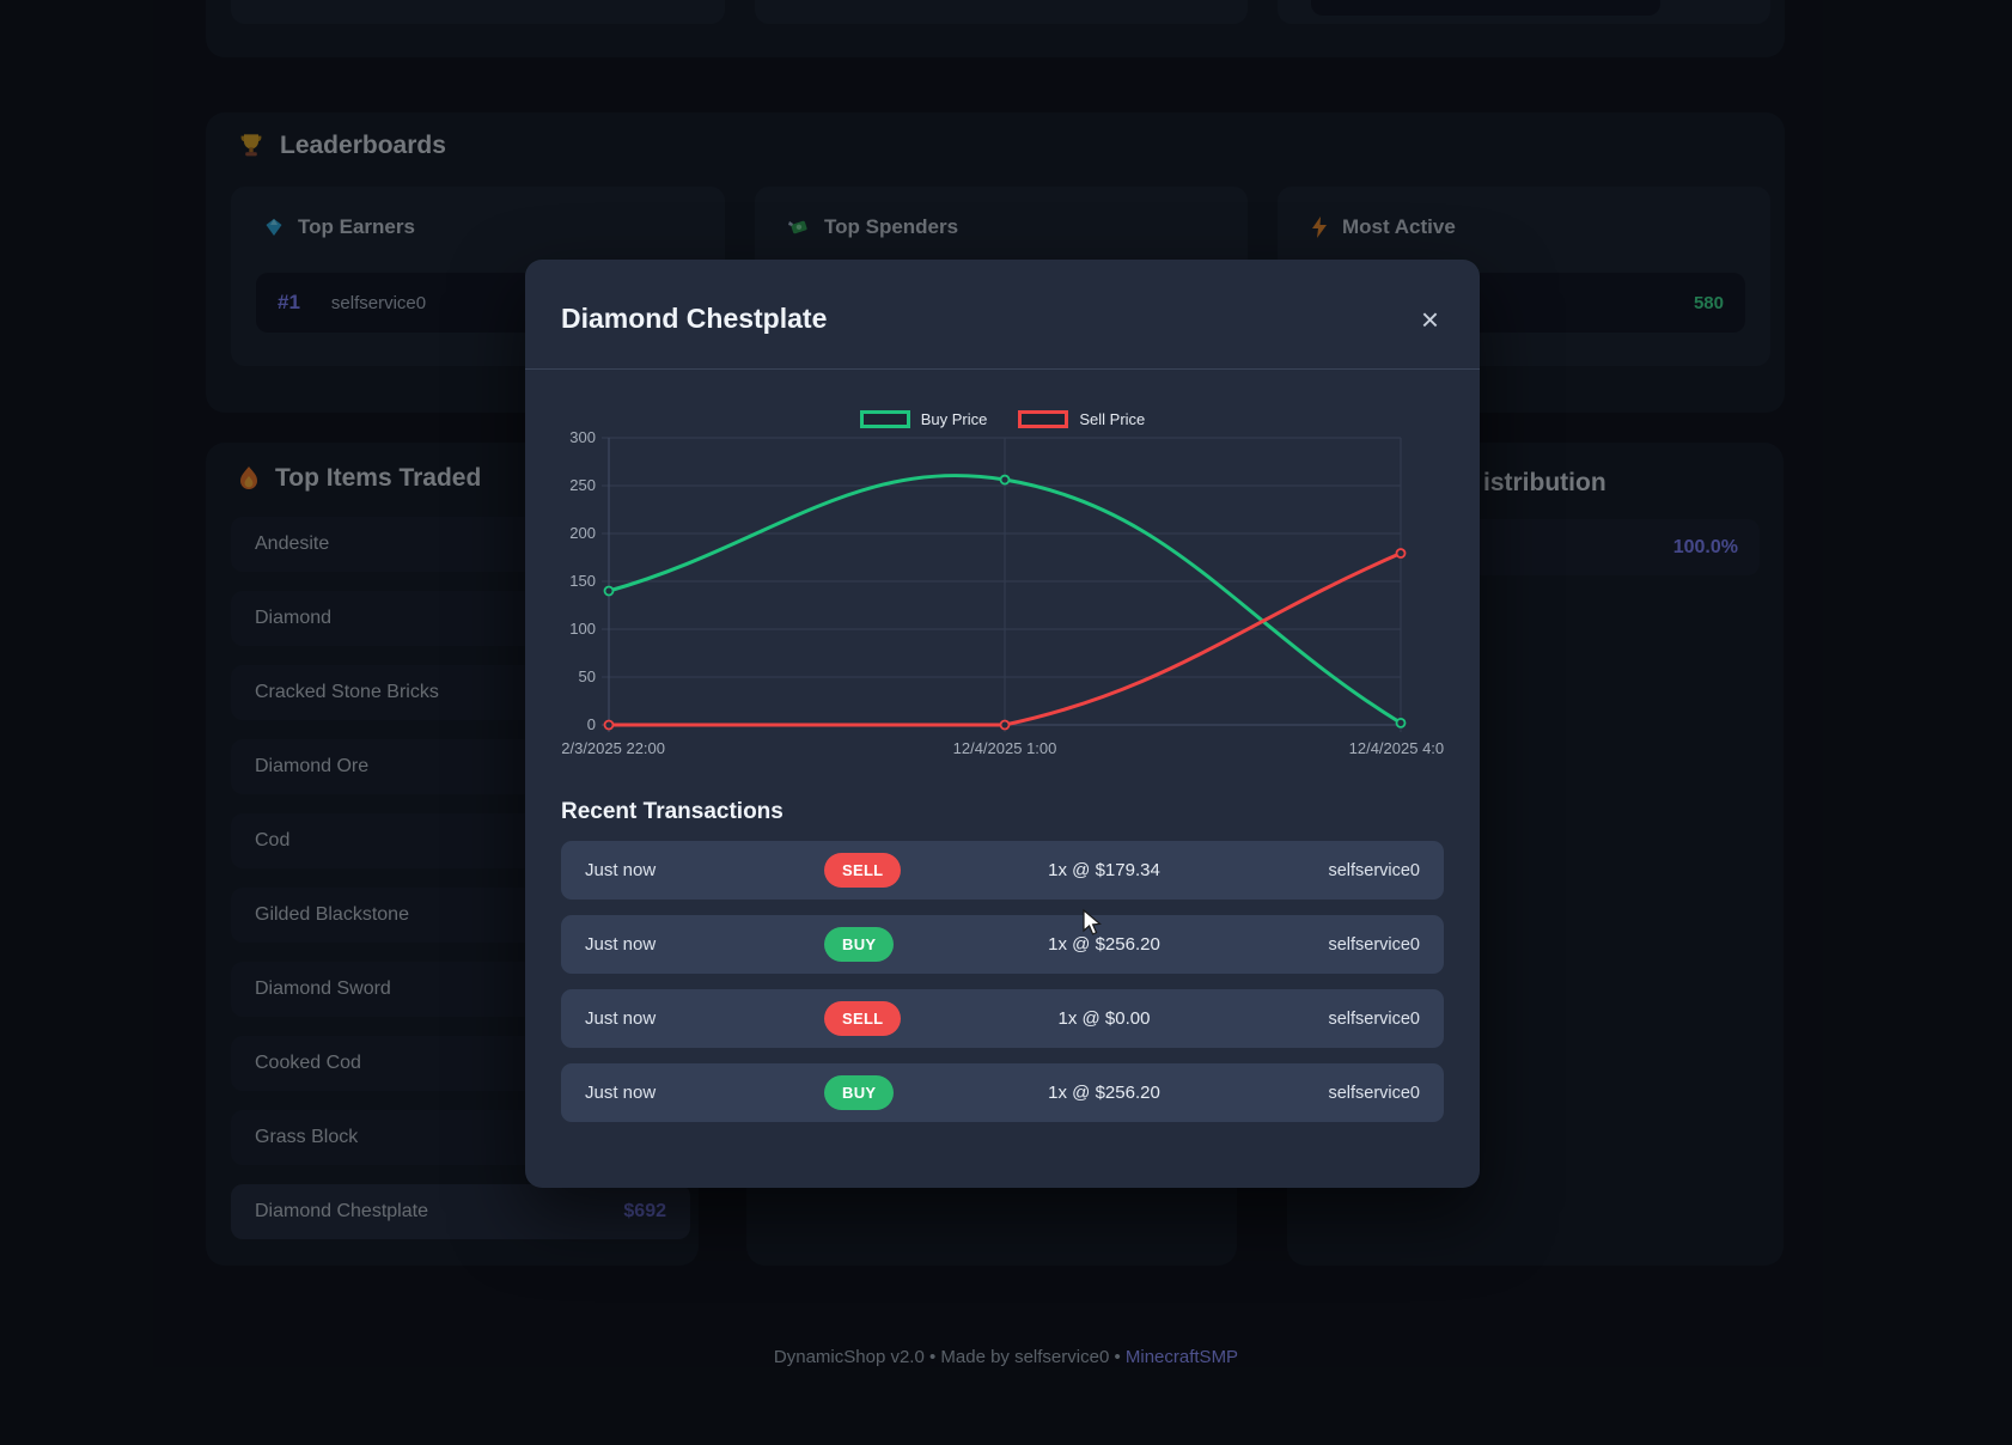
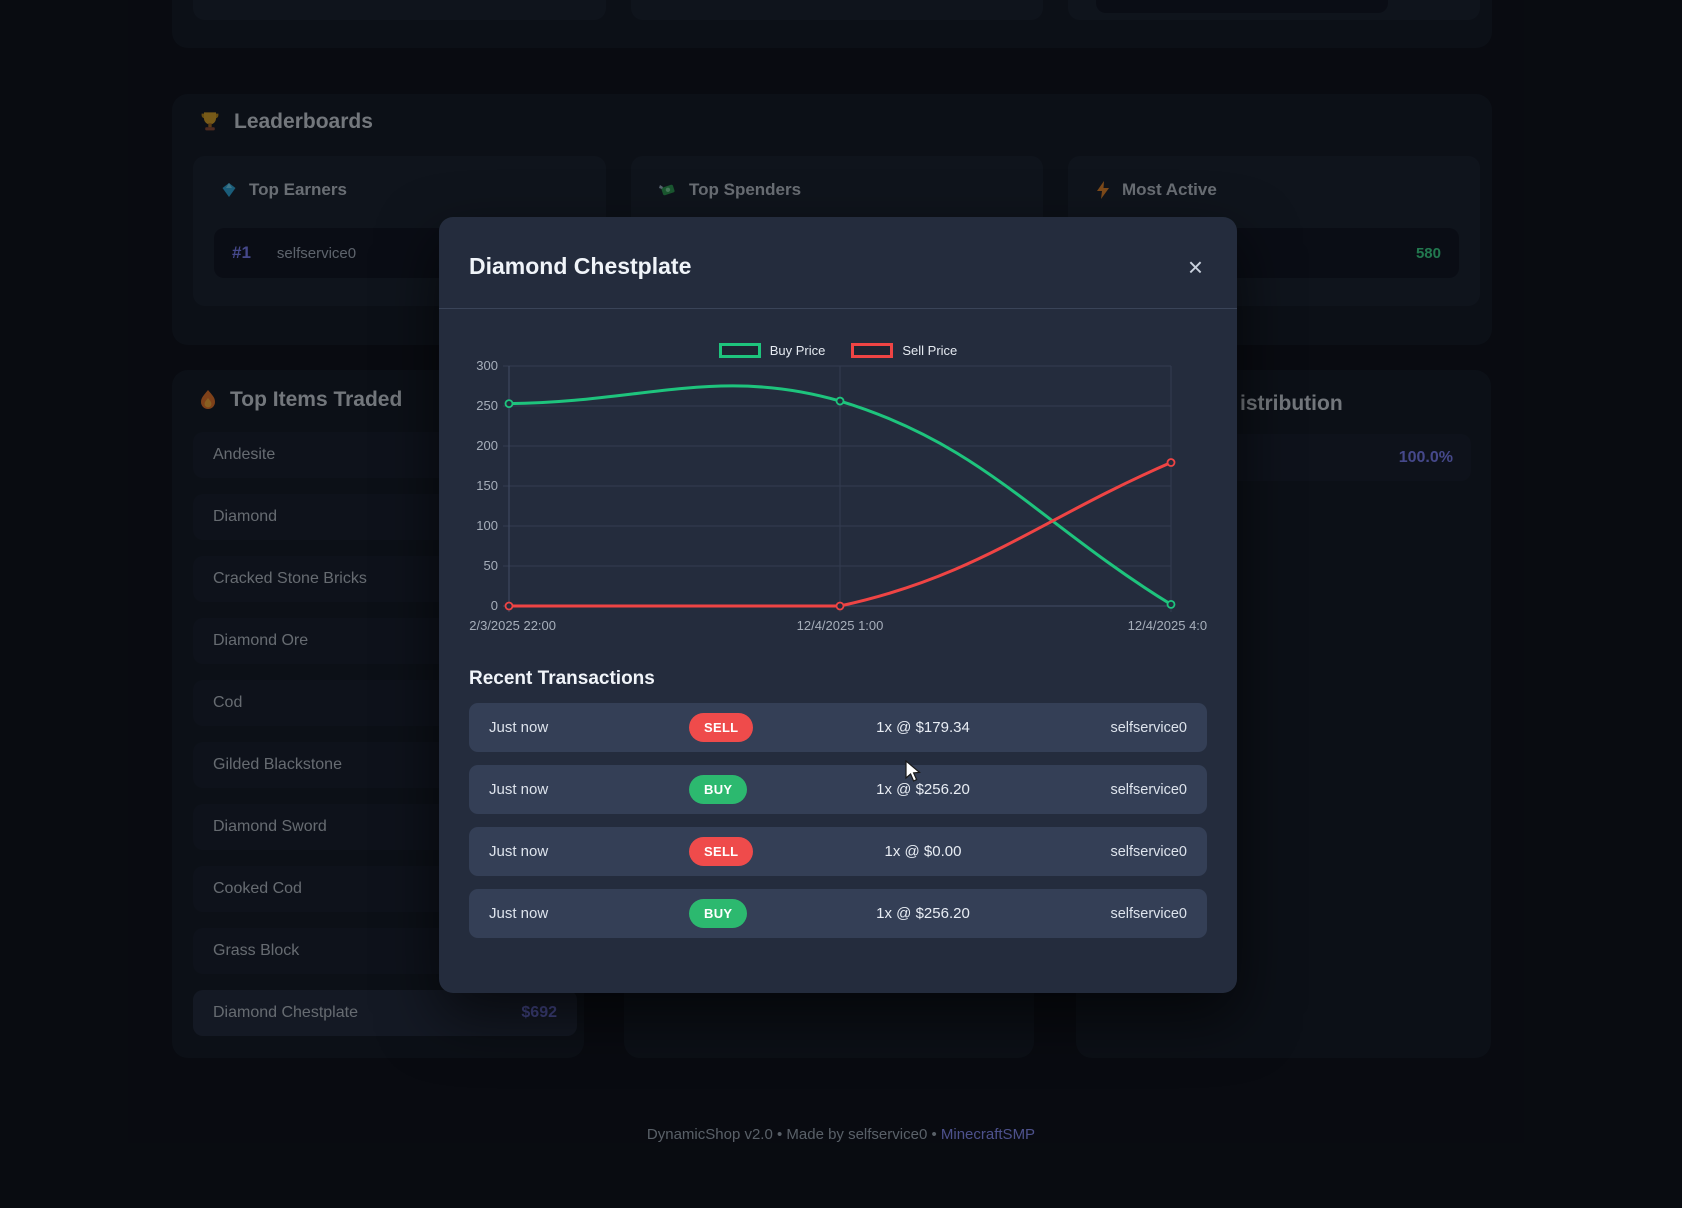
Buy Price/12/3/2025 22:00: 140 -> 250
